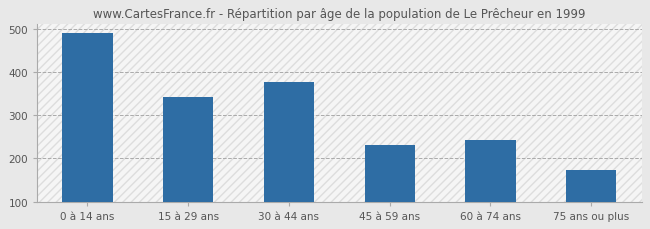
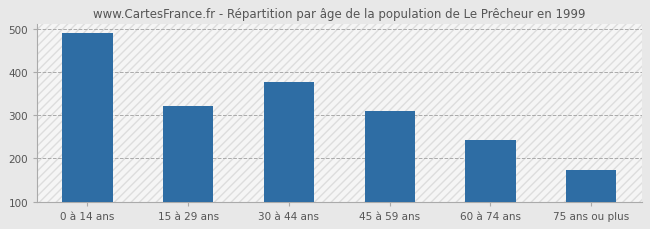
15 à 29 ans: 341 -> 320
45 à 59 ans: 232 -> 310
